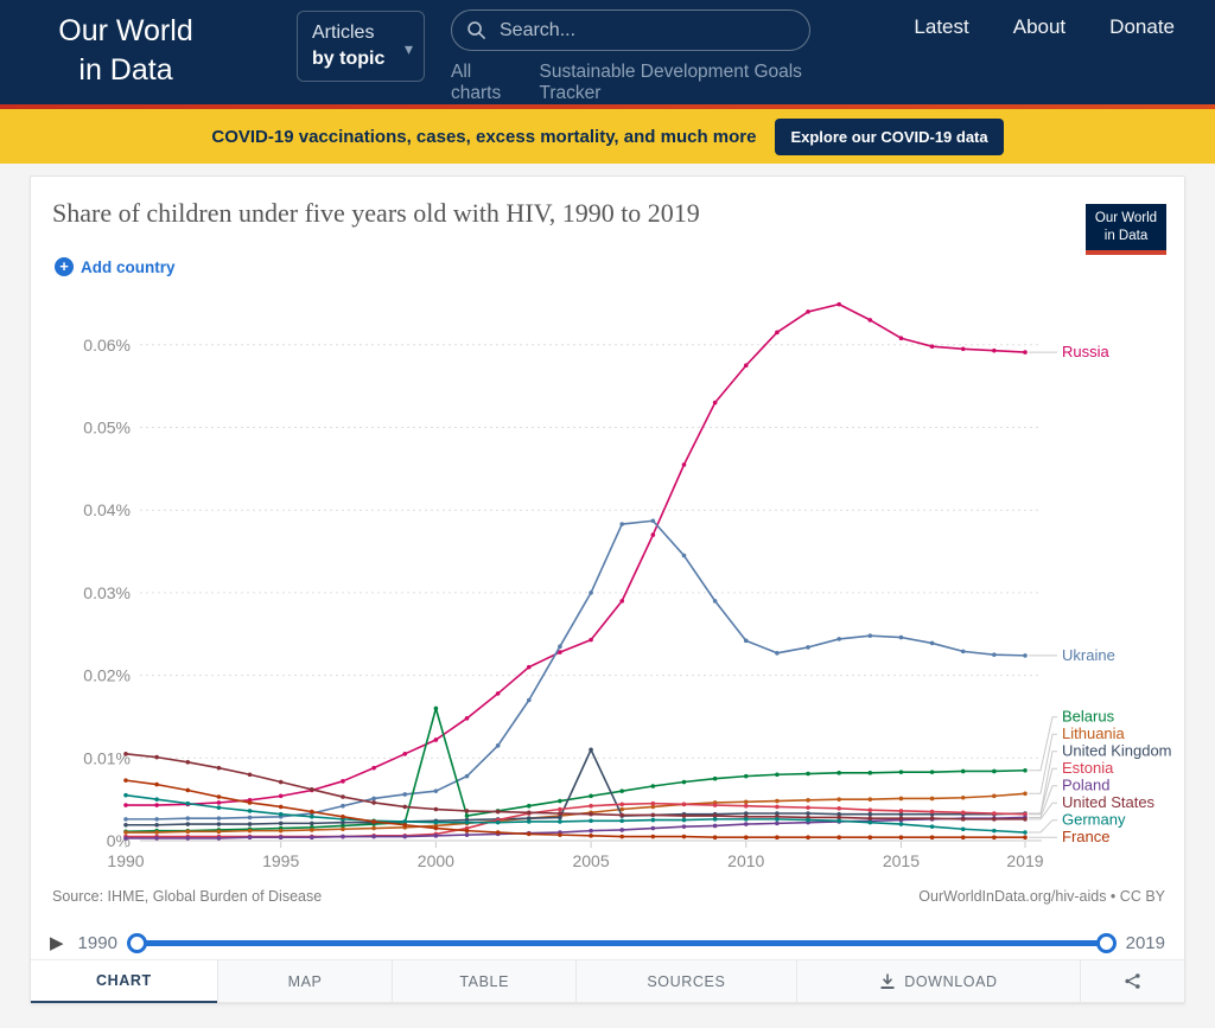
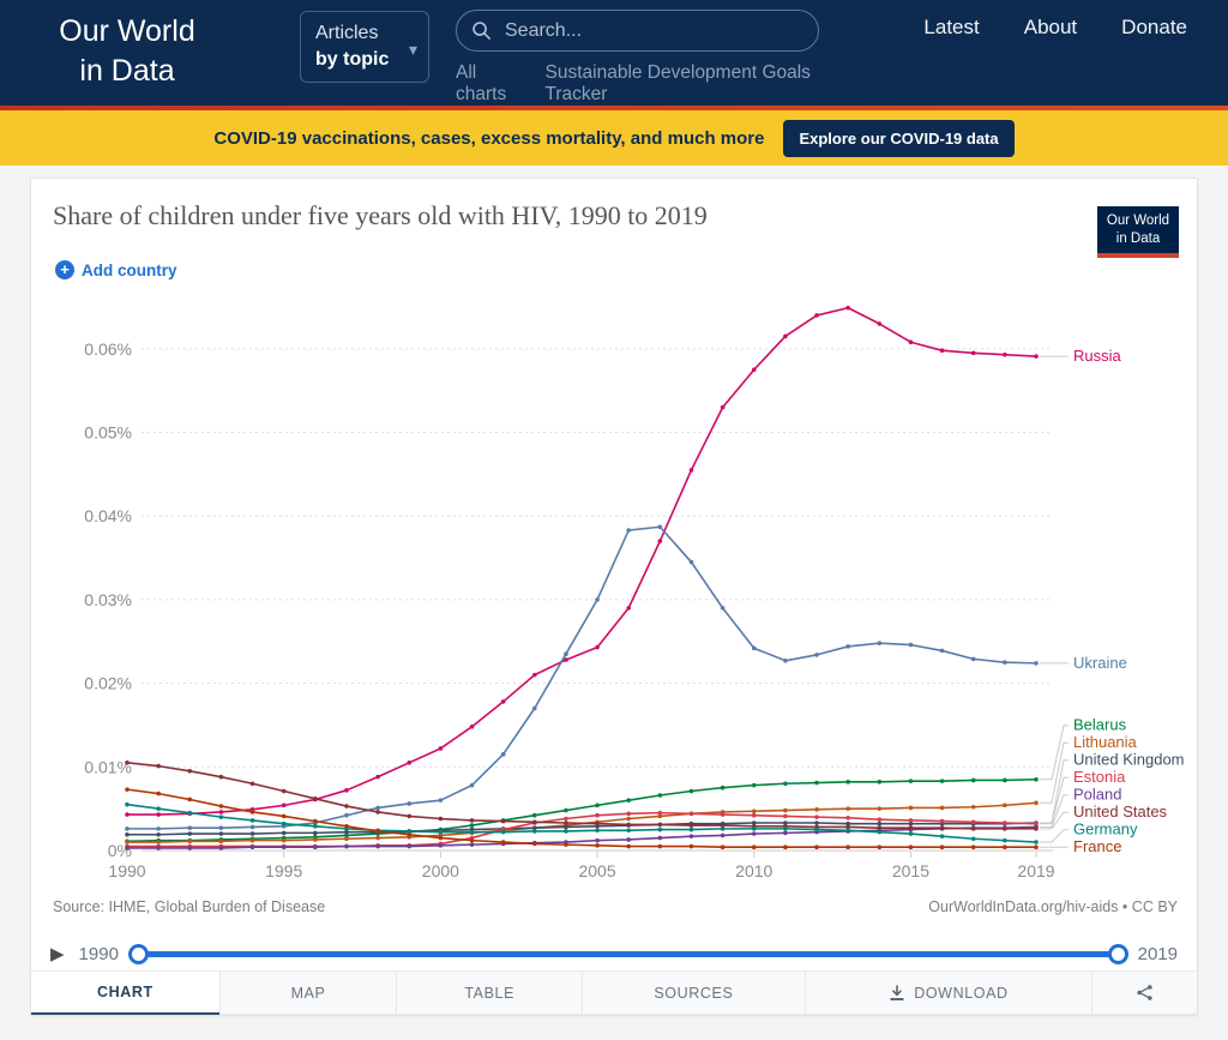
Belarus/2000: 0.016% -> 0.003%
United Kingdom/2005: 0.011% -> 0.003%
